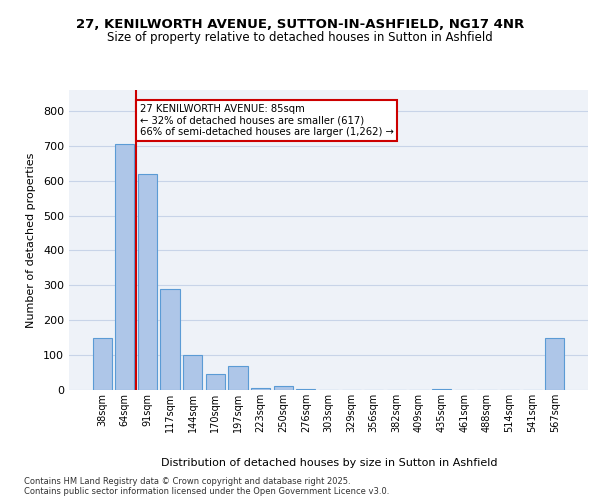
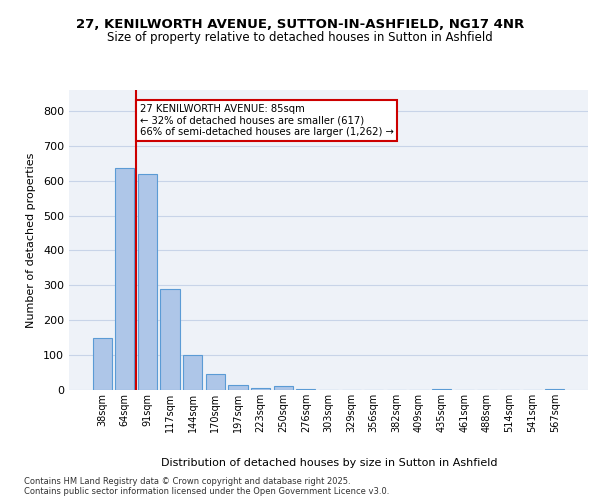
64sqm: 705 -> 635
197sqm: 70 -> 15
567sqm: 150 -> 2
